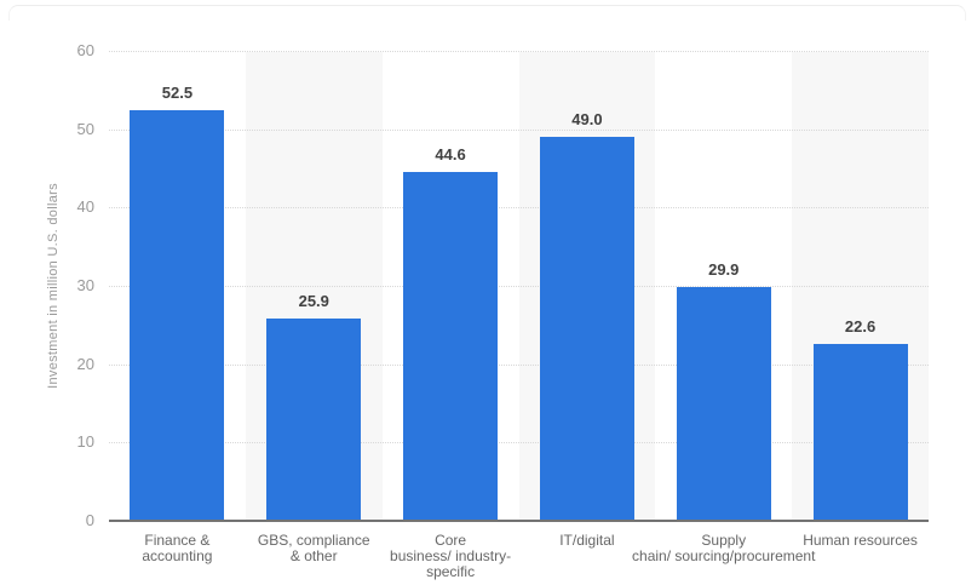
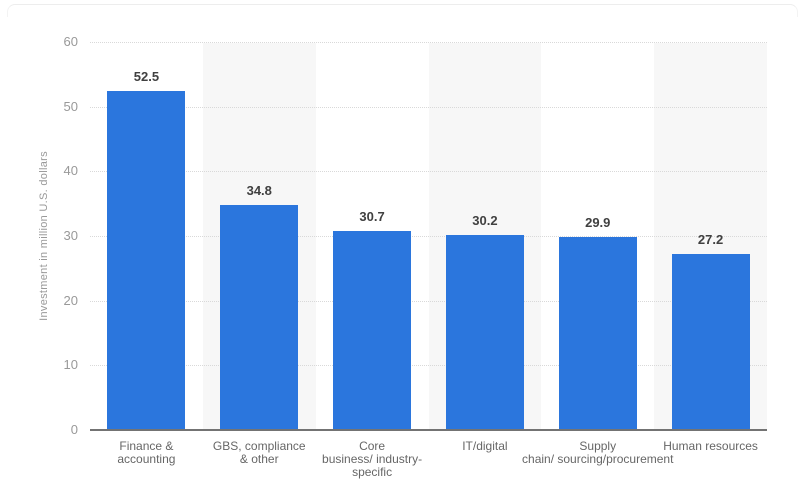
GBS, compliance & other: 25.9 -> 34.8
Core business/ industry-specific: 44.6 -> 30.7
IT/digital: 49.0 -> 30.2
Human resources: 22.6 -> 27.2
